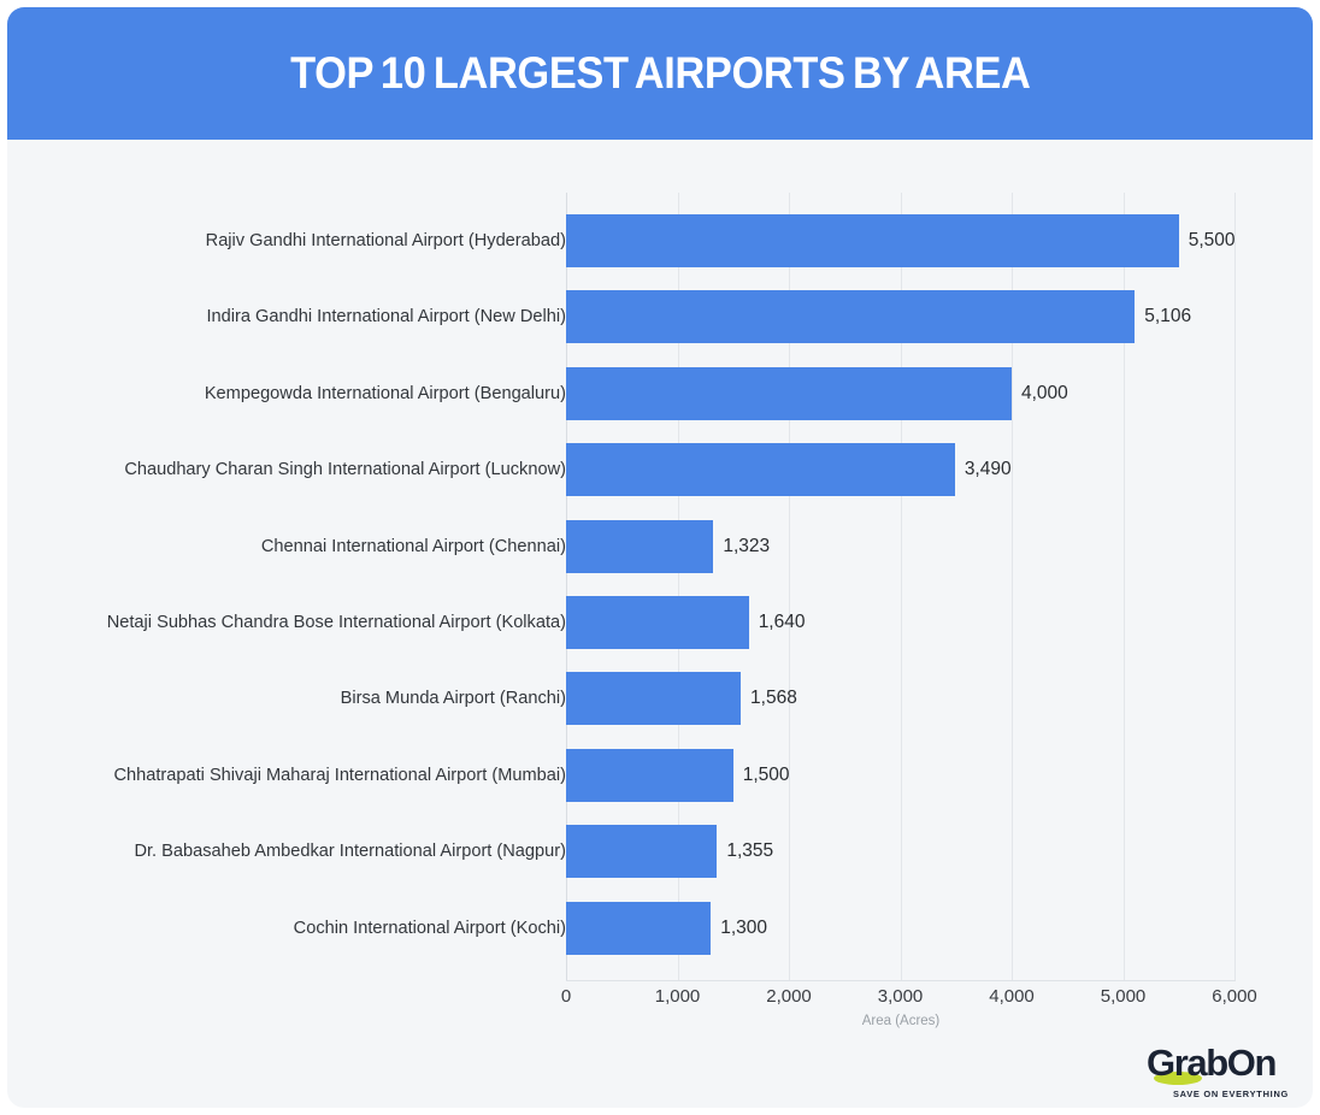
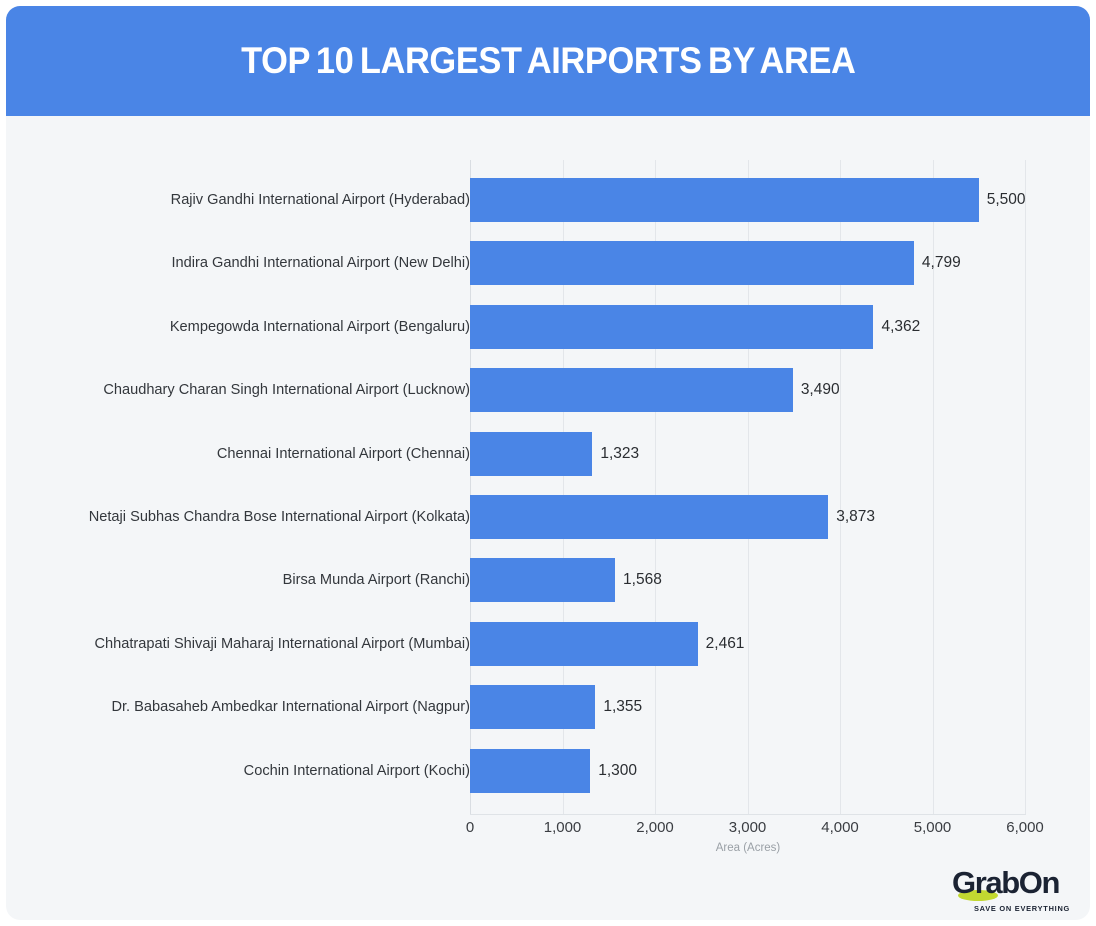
Indira Gandhi International Airport (New Delhi): 5,106 -> 4,799
Kempegowda International Airport (Bengaluru): 4,000 -> 4,362
Netaji Subhas Chandra Bose International Airport (Kolkata): 1,640 -> 3,873
Chhatrapati Shivaji Maharaj International Airport (Mumbai): 1,500 -> 2,461
